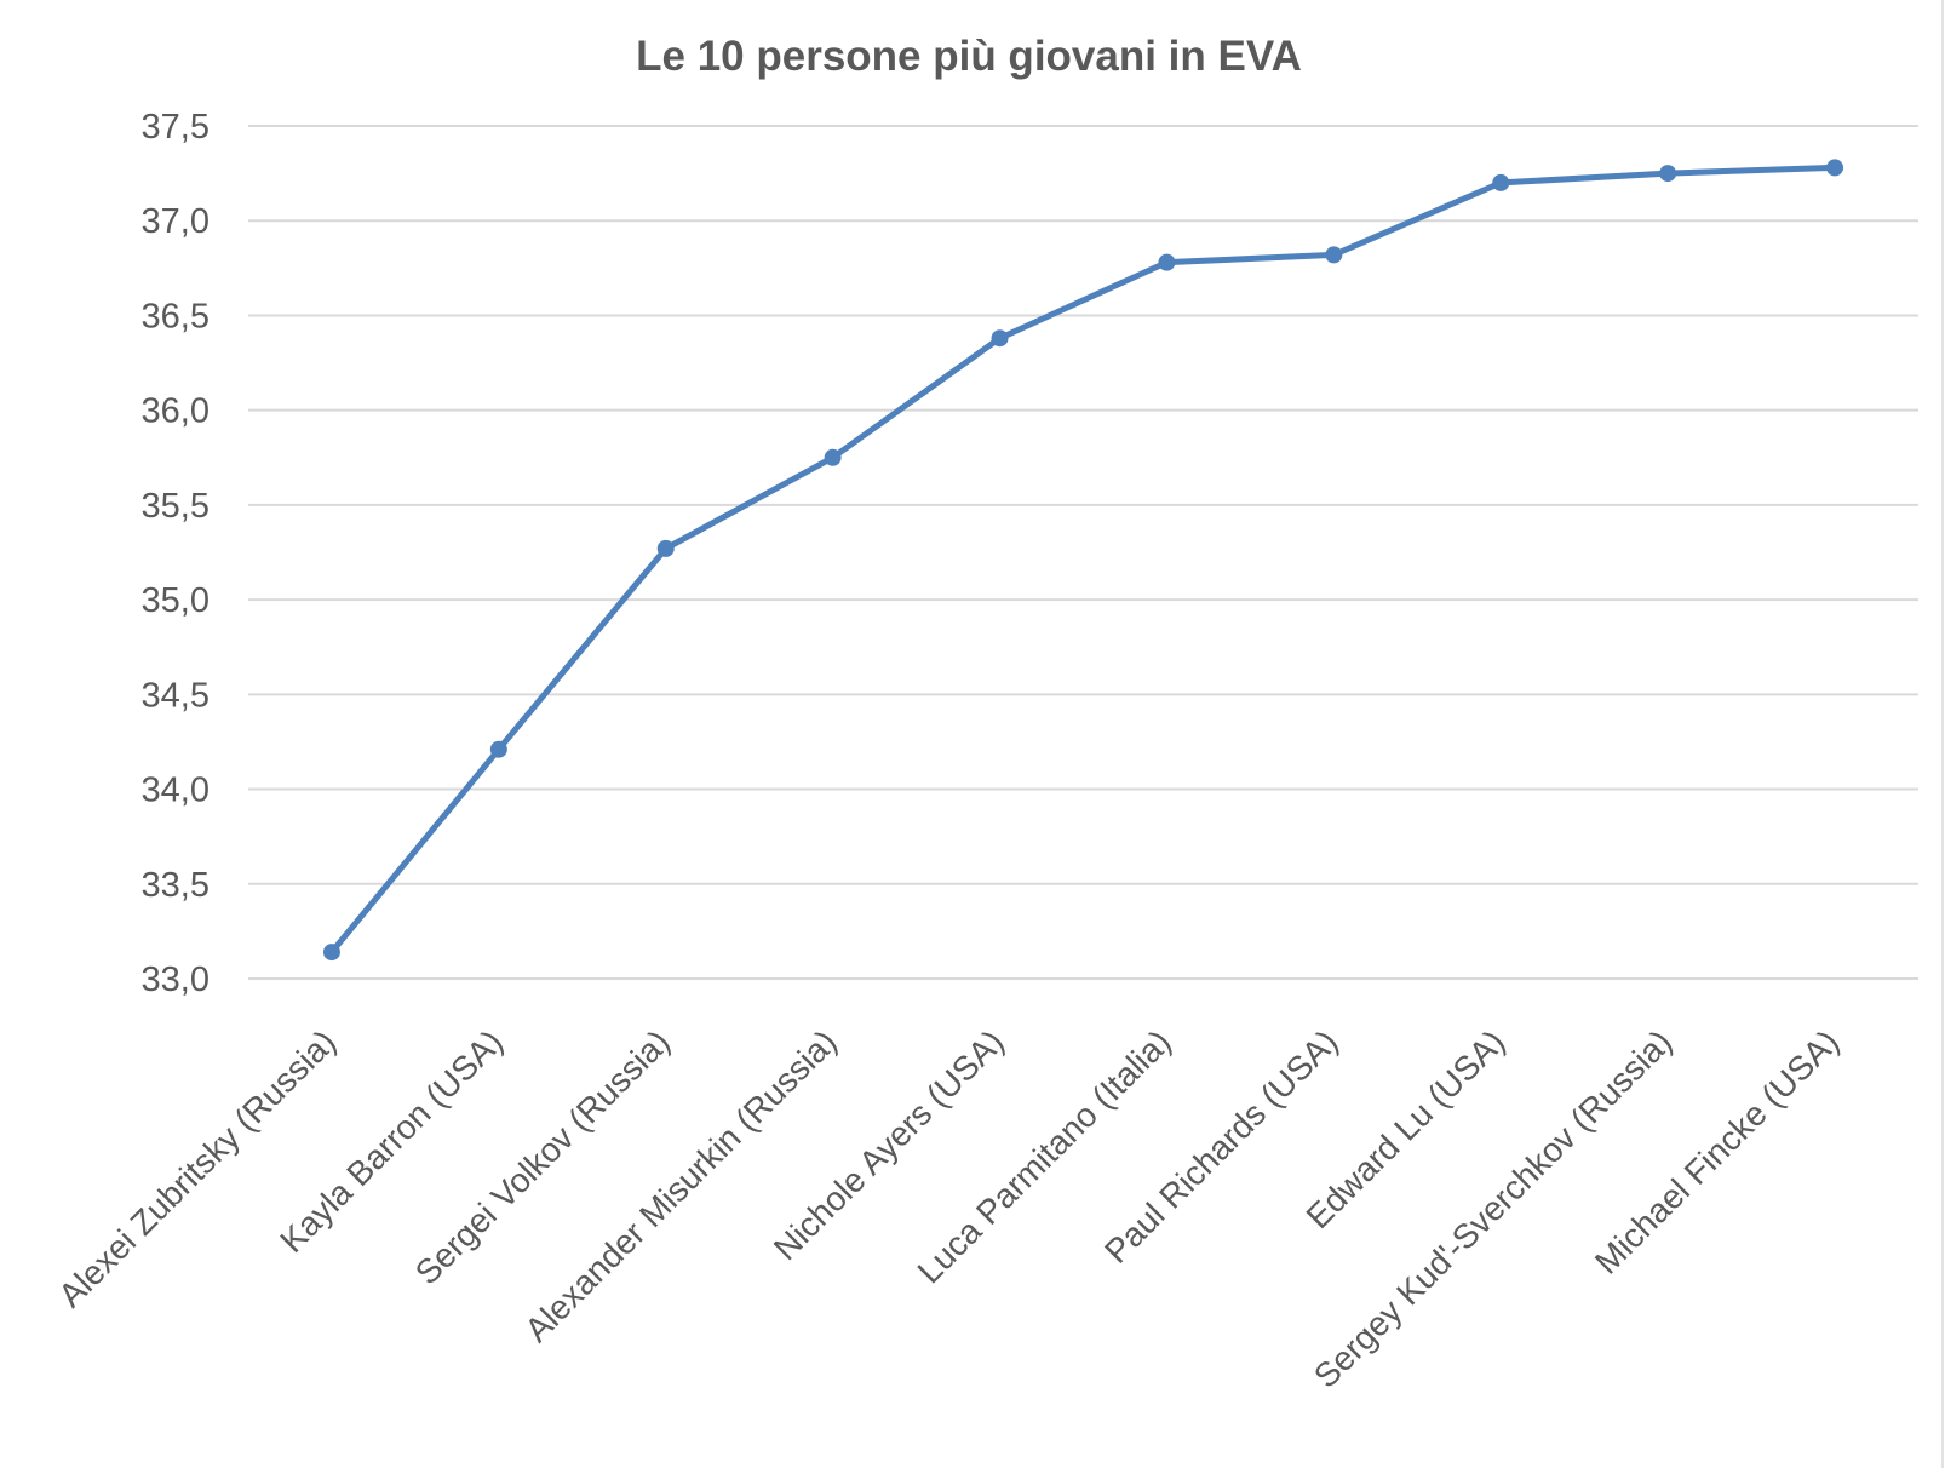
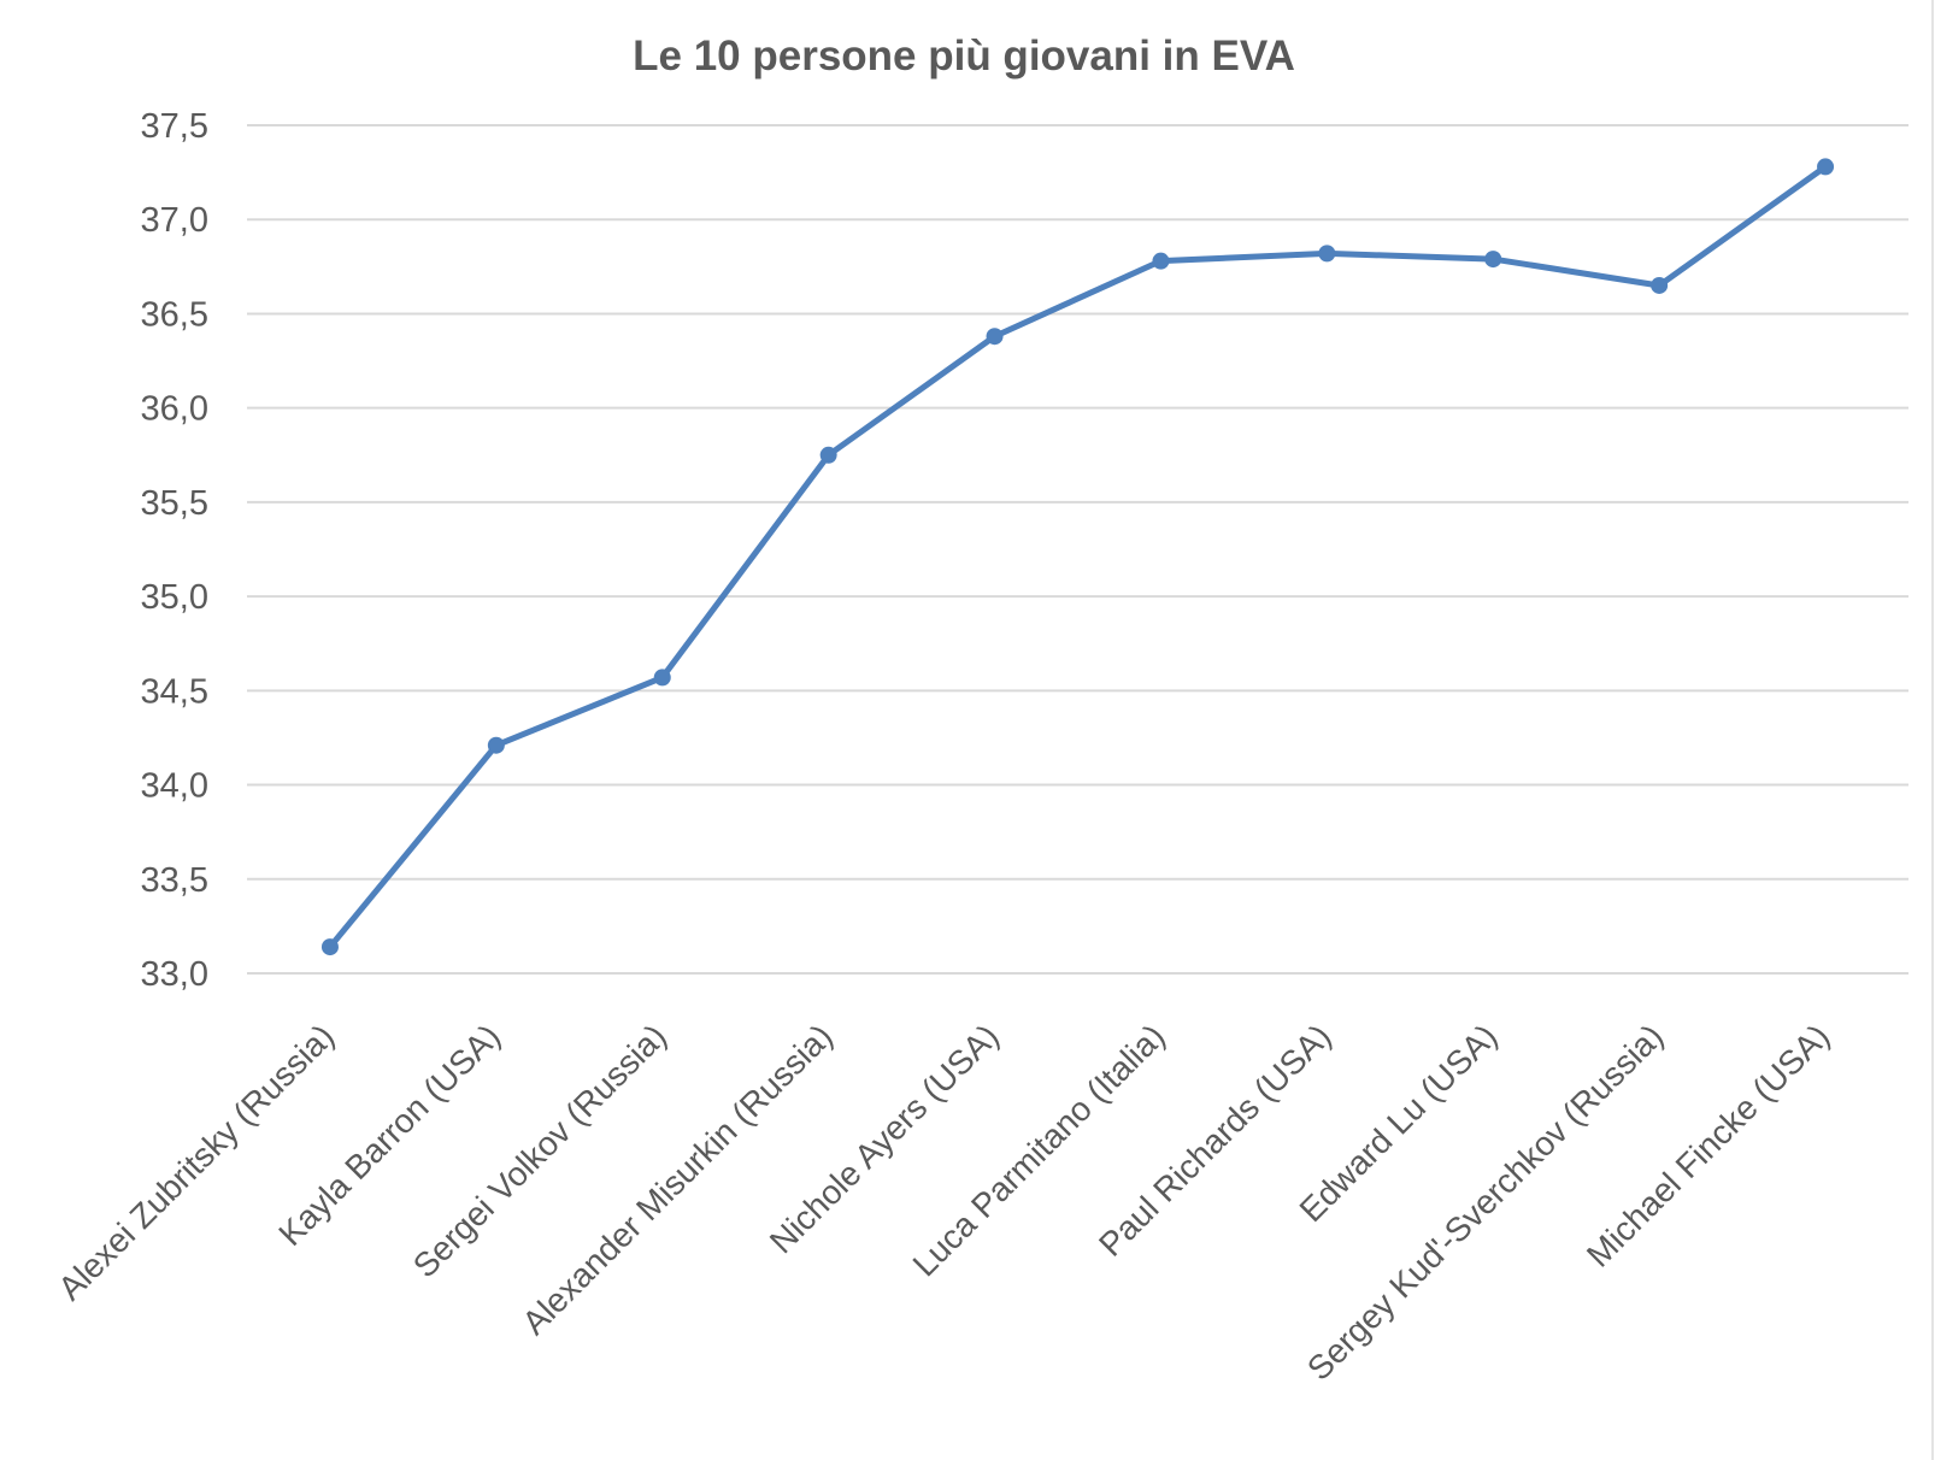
Sergei Volkov (Russia): 35,27 -> 34,57
Edward Lu (USA): 37,20 -> 36,79
Sergey Kud'-Sverchkov (Russia): 37,25 -> 36,65
